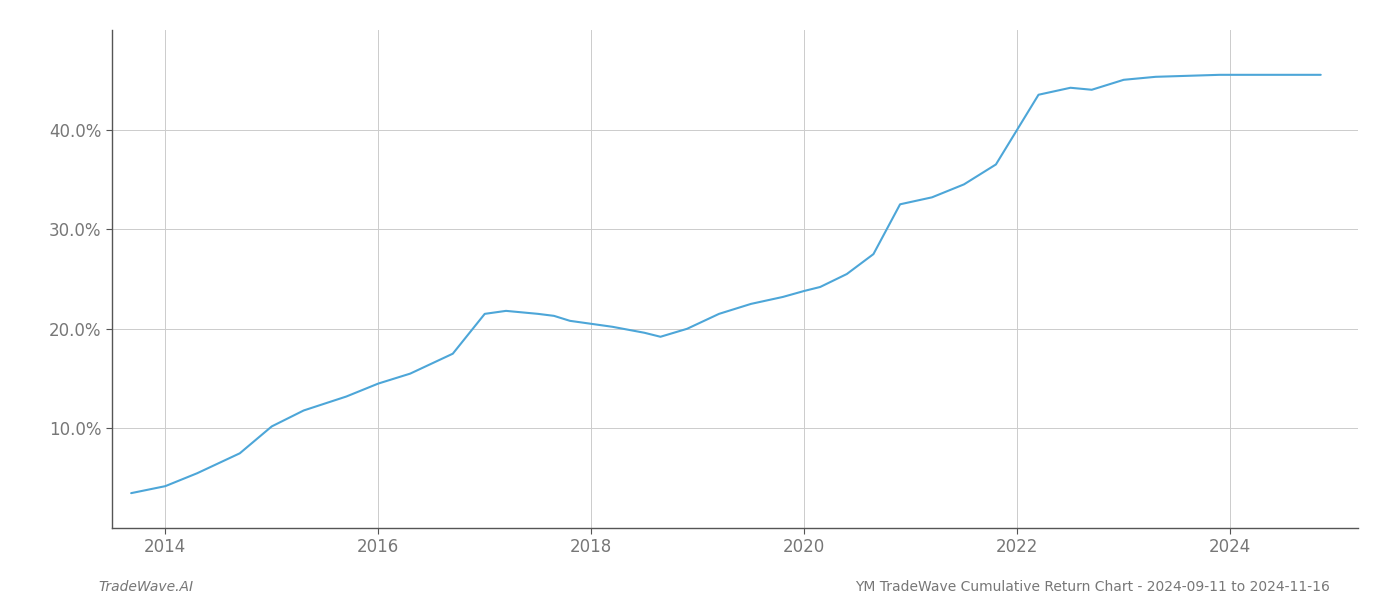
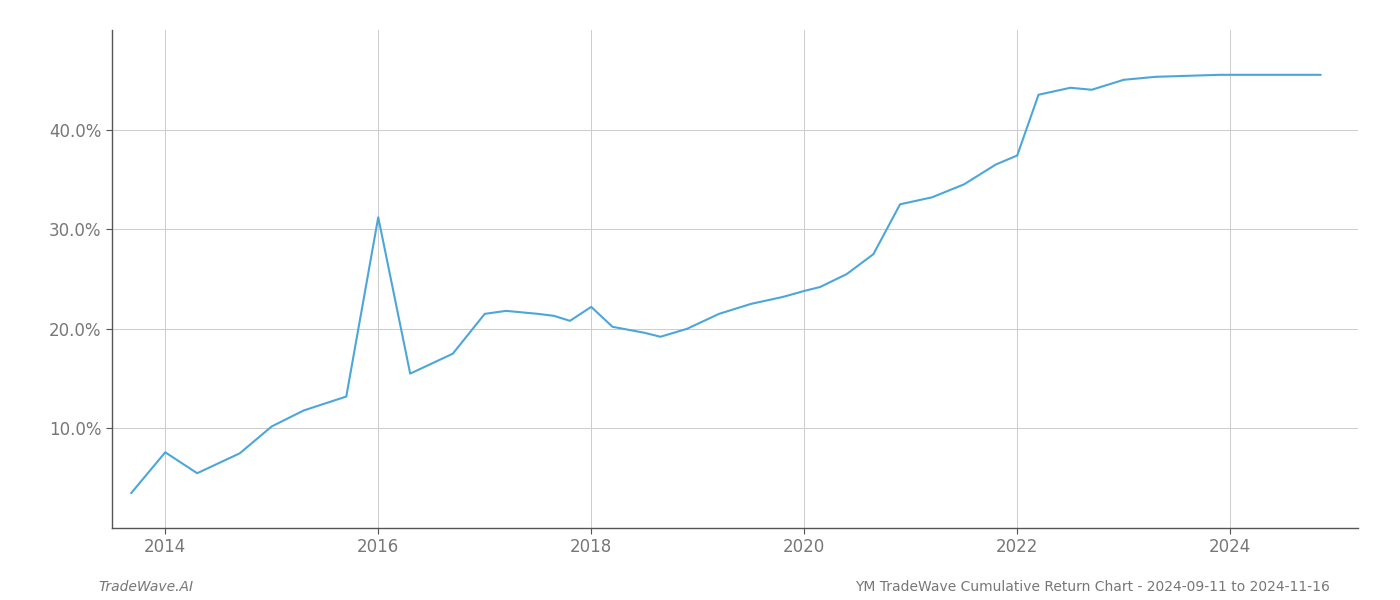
2014: 4.2% -> 7.6%
2016: 14.5% -> 31.2%
2018: 20.5% -> 22.2%
2022: 40.0% -> 37.4%
